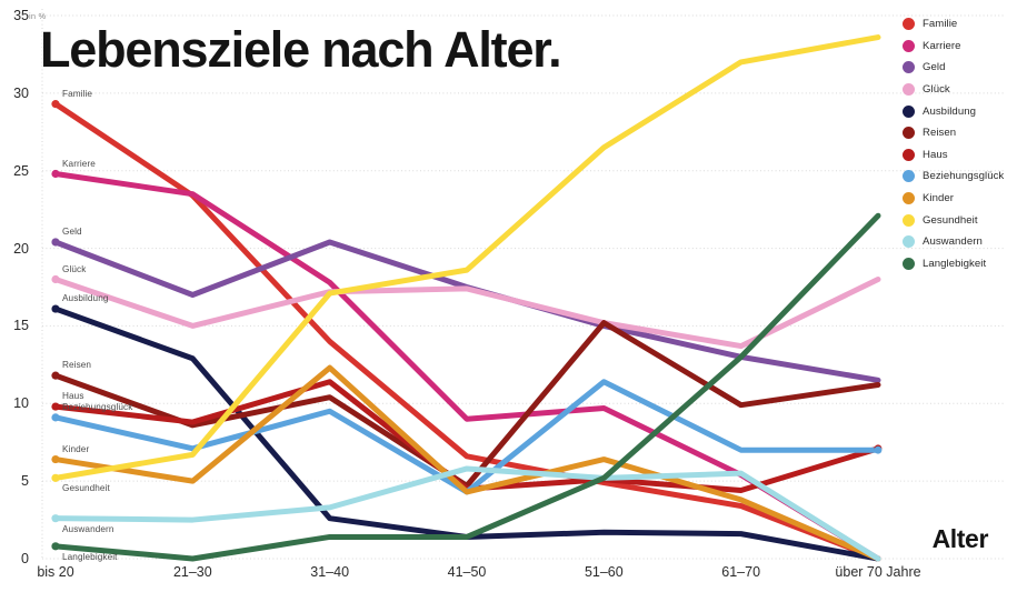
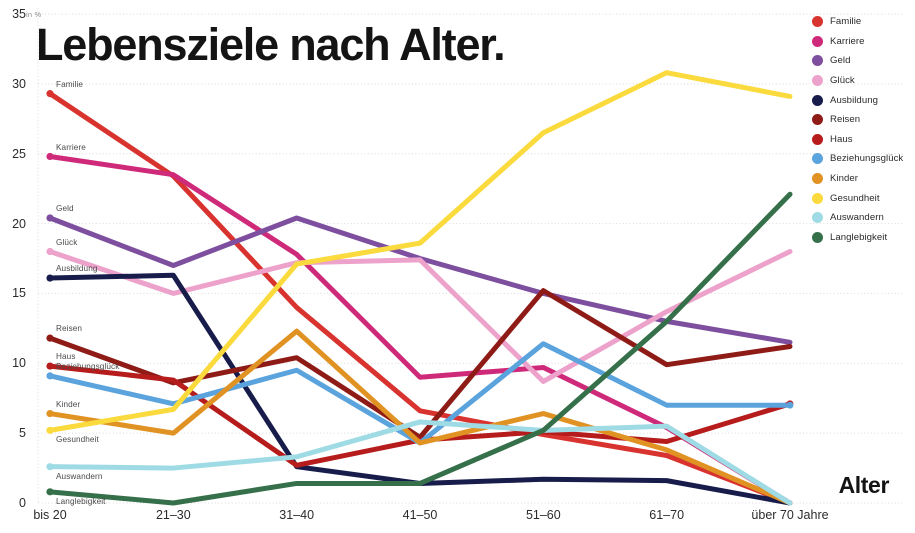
Ausbildung/21–30: 12.9 -> 16.3
Haus/31–40: 11.4 -> 2.7
Glück/51–60: 15.2 -> 8.7
Gesundheit/61–70: 32.0 -> 30.8
Gesundheit/über 70 Jahre: 33.6 -> 29.1
